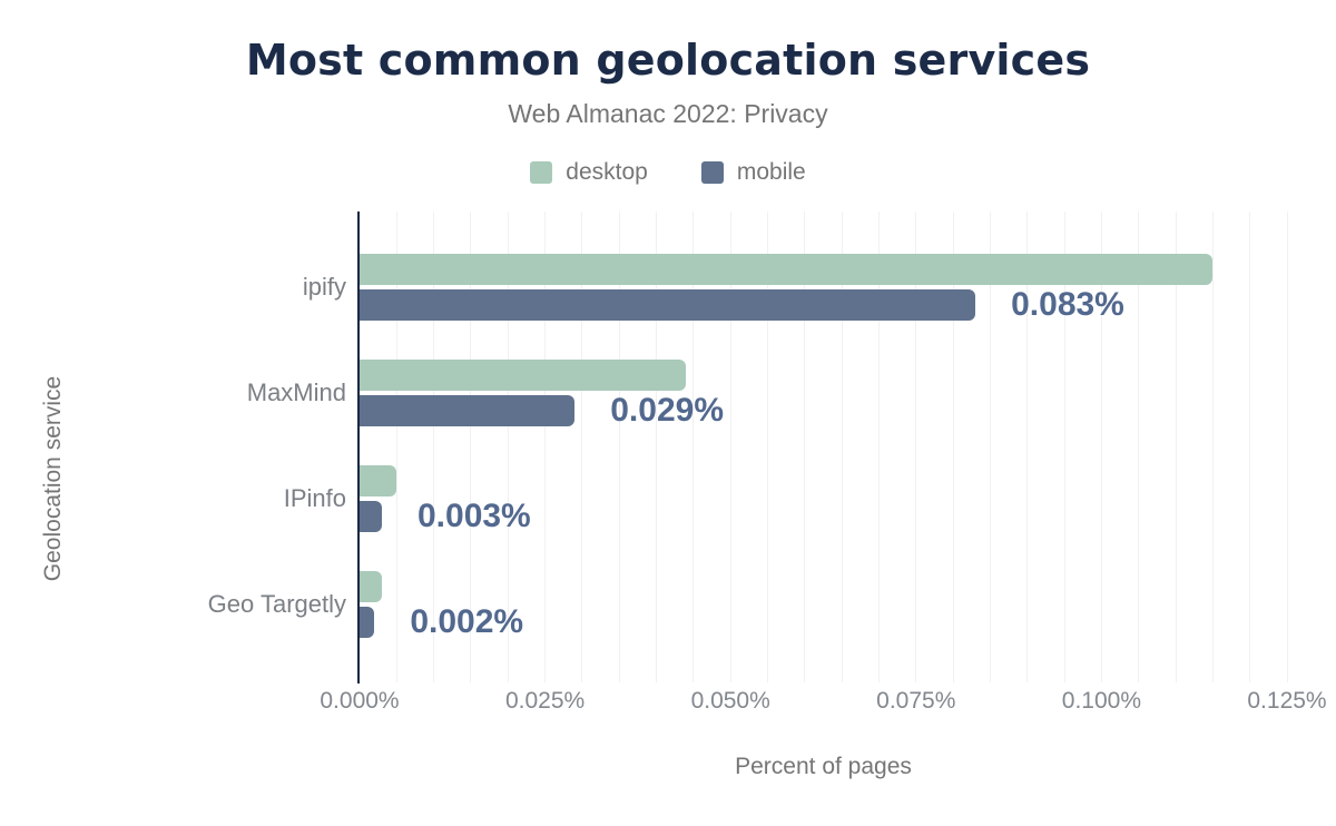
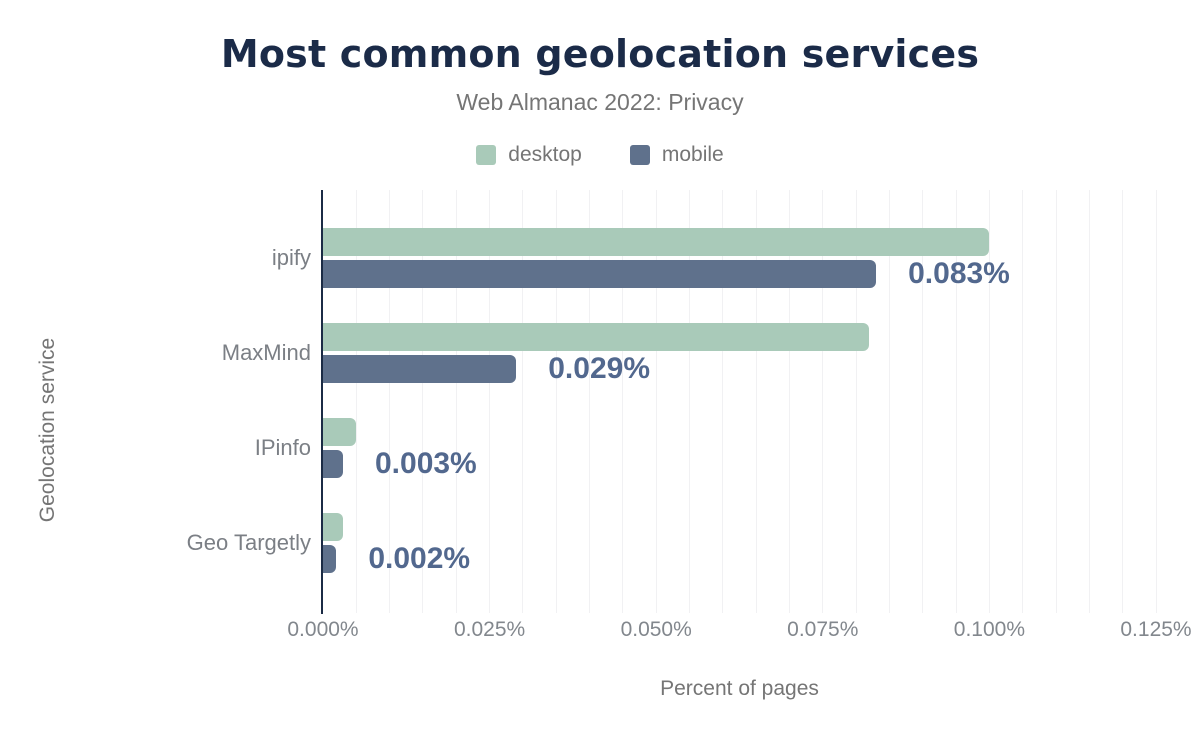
desktop/ipify: 0.115% -> 0.100%
desktop/MaxMind: 0.044% -> 0.082%
